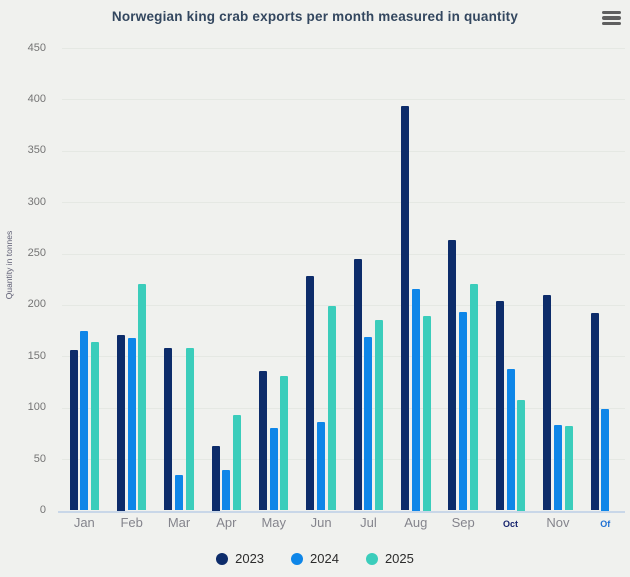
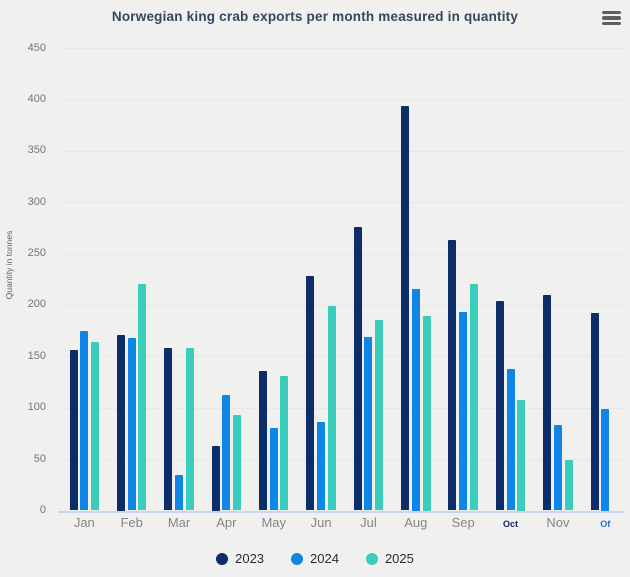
2024/Apr: 39 -> 112
2023/Jul: 245 -> 276
2025/Nov: 82 -> 49
